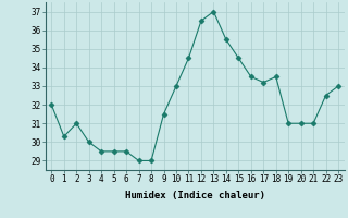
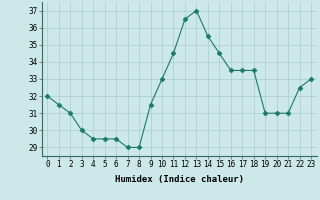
1: 30.3 -> 31.5
17: 33.2 -> 33.5
